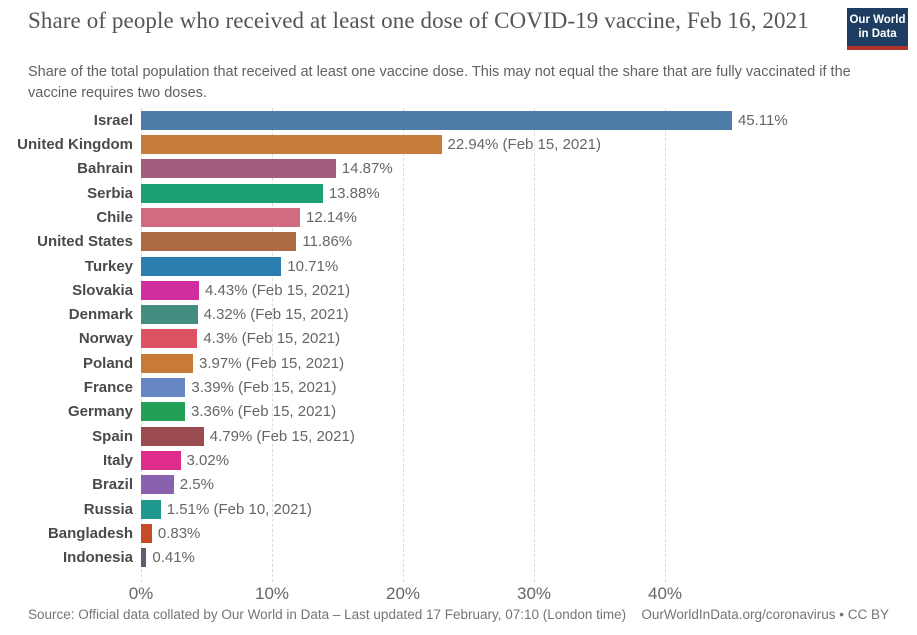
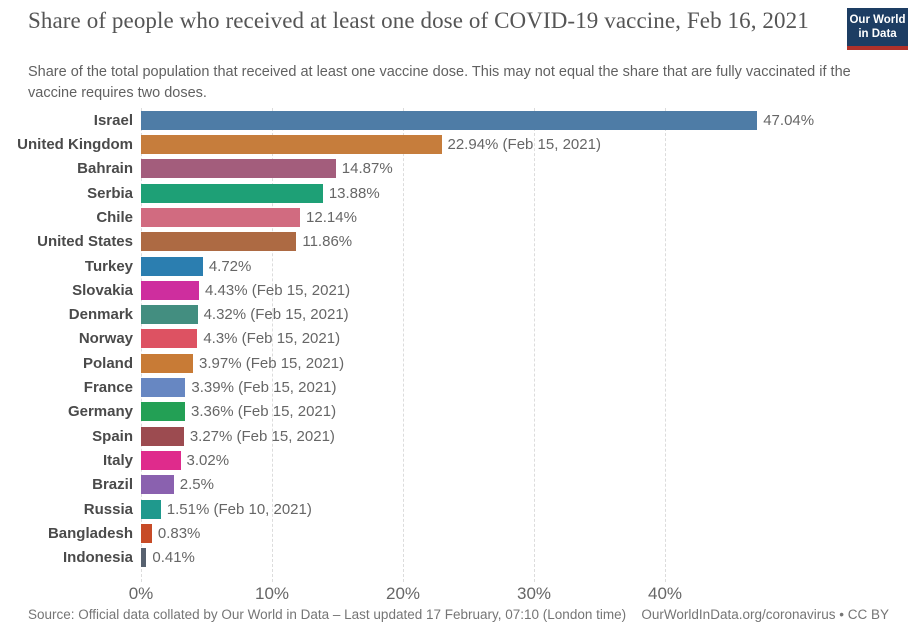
Israel: 45.11% -> 47.04%
Turkey: 10.71% -> 4.72%
Spain: 4.79% -> 3.27%
